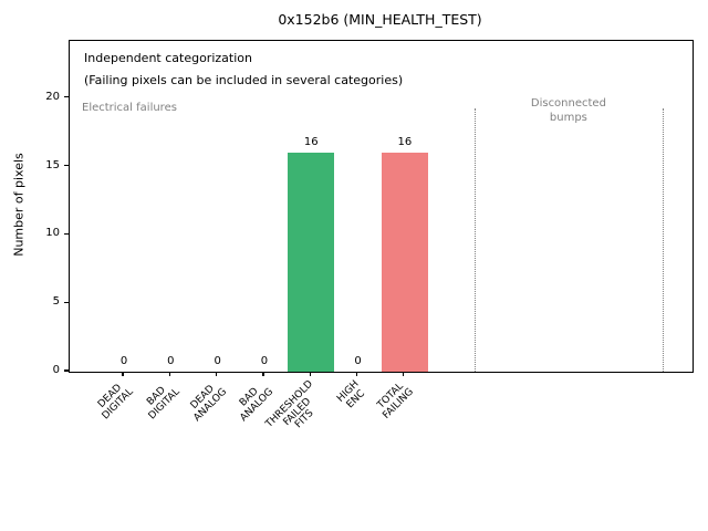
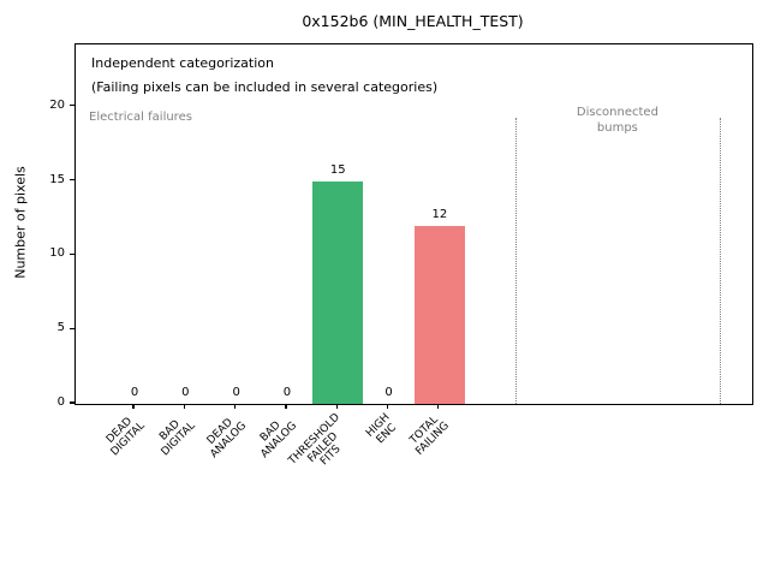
THRESHOLD FAILED FITS: 16 -> 15
TOTAL FAILING: 16 -> 12
